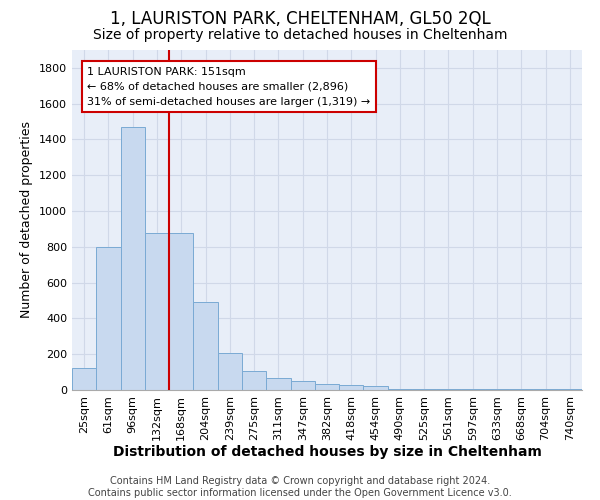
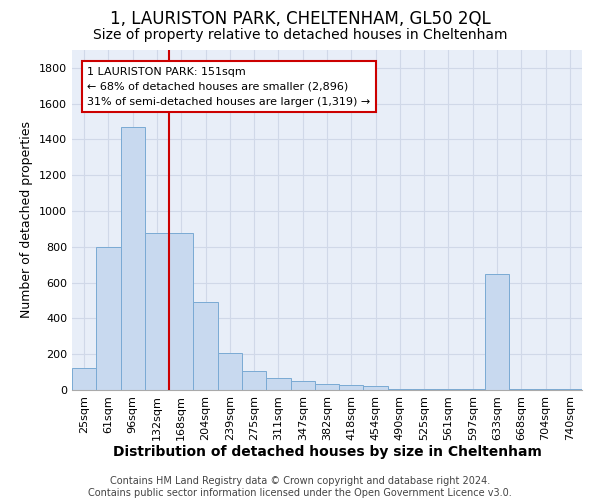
633sqm: 0 -> 650
